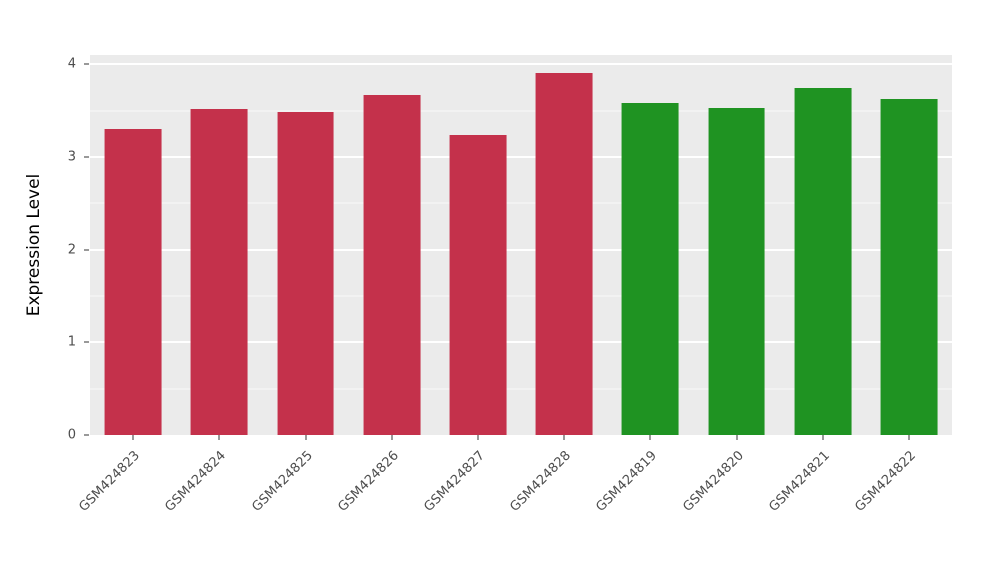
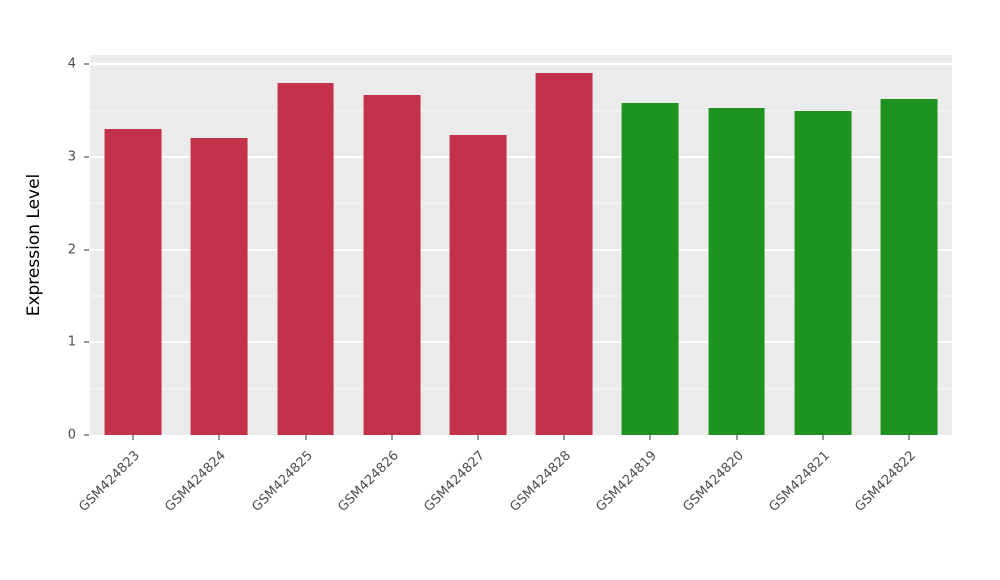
GSM424824: 3.5 -> 3.2
GSM424825: 3.5 -> 3.8
GSM424821: 3.7 -> 3.5
